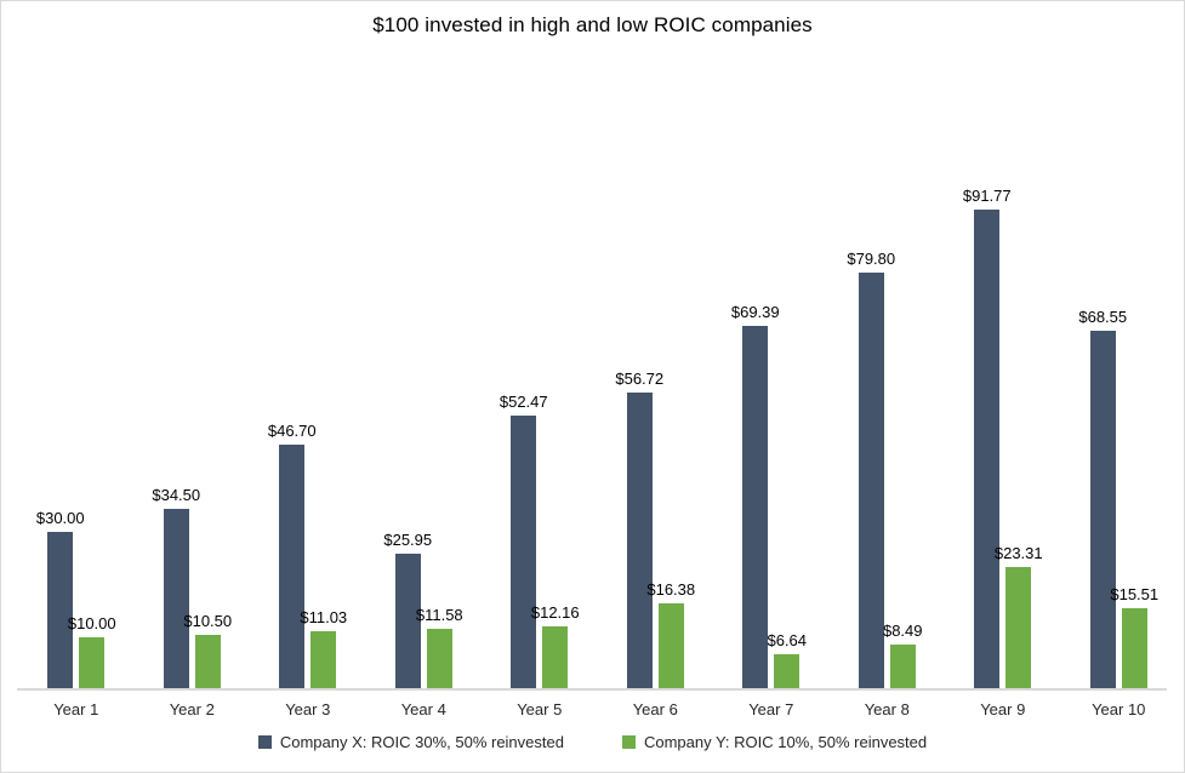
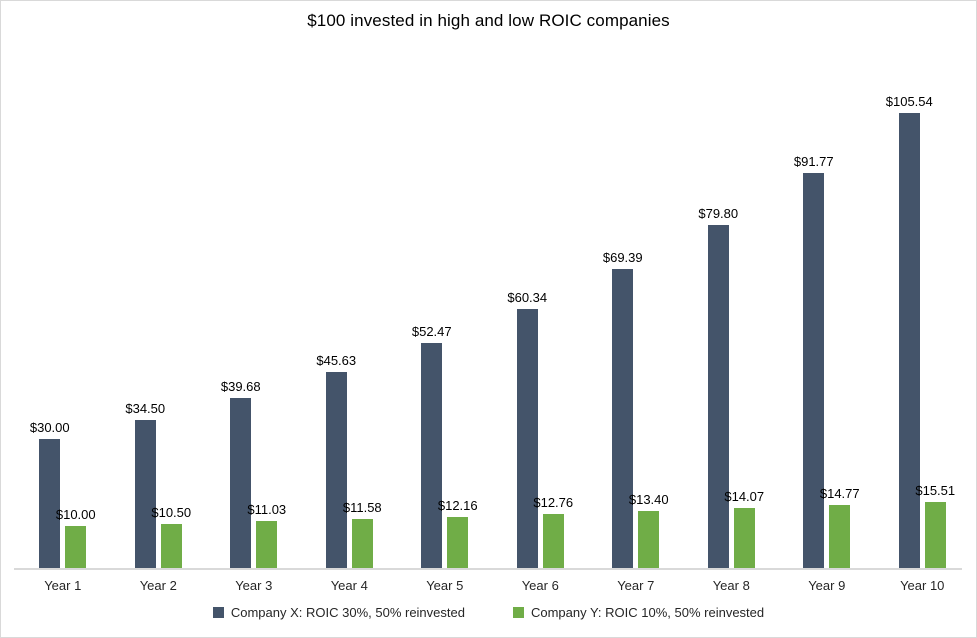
Company X: ROIC 30%, 50% reinvested/Year 3: $46.70 -> $39.68
Company X: ROIC 30%, 50% reinvested/Year 4: $25.95 -> $45.63
Company X: ROIC 30%, 50% reinvested/Year 6: $56.72 -> $60.34
Company Y: ROIC 10%, 50% reinvested/Year 6: $16.38 -> $12.76
Company Y: ROIC 10%, 50% reinvested/Year 7: $6.64 -> $13.40
Company Y: ROIC 10%, 50% reinvested/Year 8: $8.49 -> $14.07
Company Y: ROIC 10%, 50% reinvested/Year 9: $23.31 -> $14.77
Company X: ROIC 30%, 50% reinvested/Year 10: $68.55 -> $105.54
